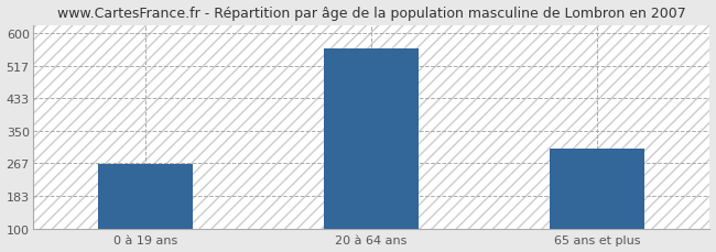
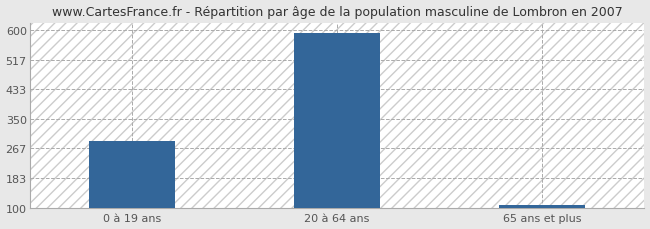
0 à 19 ans: 265 -> 289
20 à 64 ans: 560 -> 592
65 ans et plus: 305 -> 107
